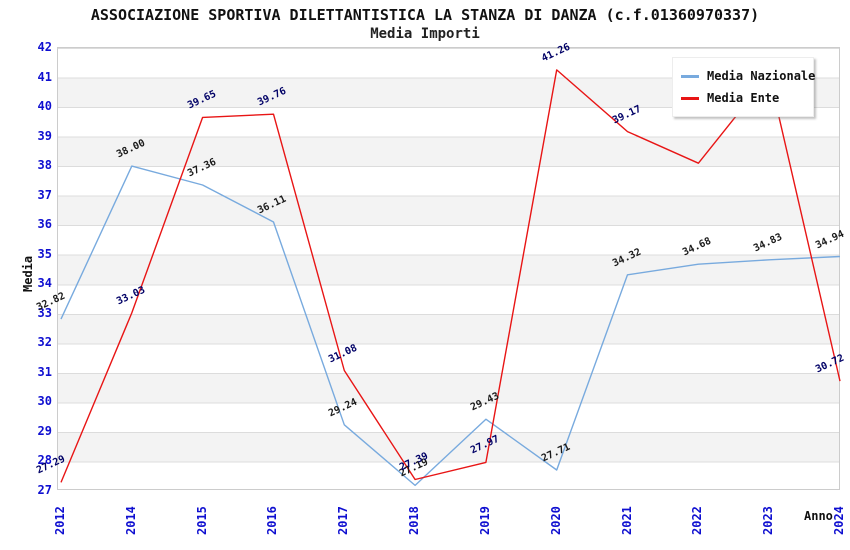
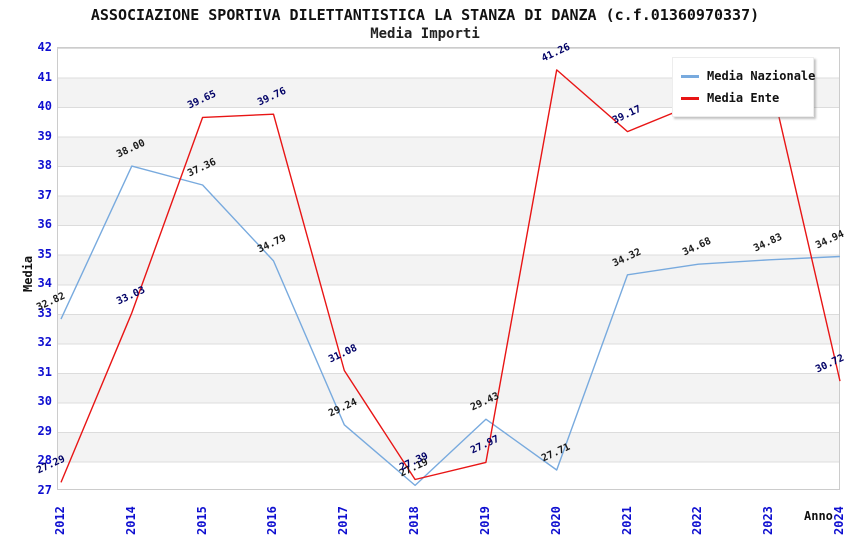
Media Nazionale/2016: 36.11 -> 34.79
Media Ente/2022: 38.1 -> 40.1
